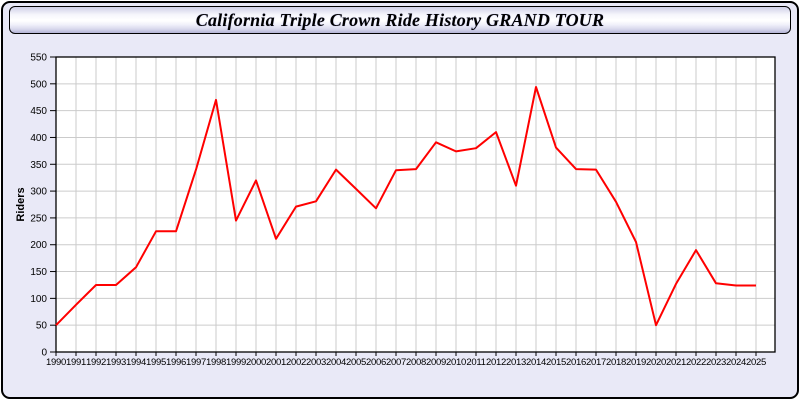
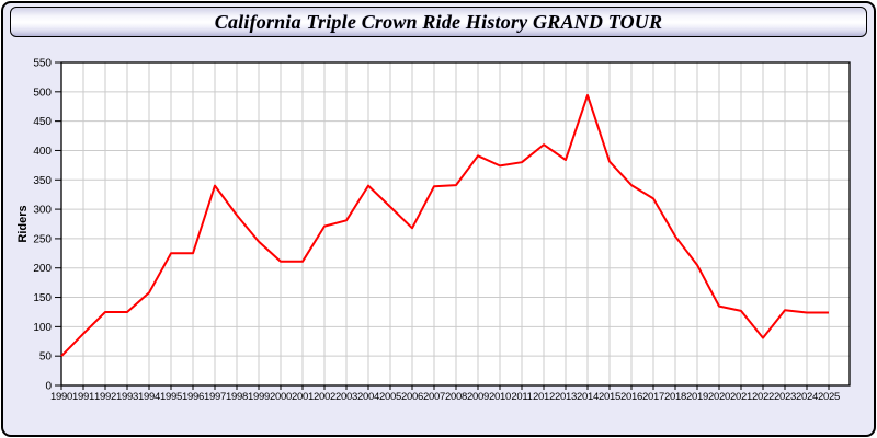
1998: 470 -> 290
2000: 320 -> 210
2013: 310 -> 380
2017: 340 -> 320
2018: 280 -> 250
2020: 50 -> 140
2022: 190 -> 80
